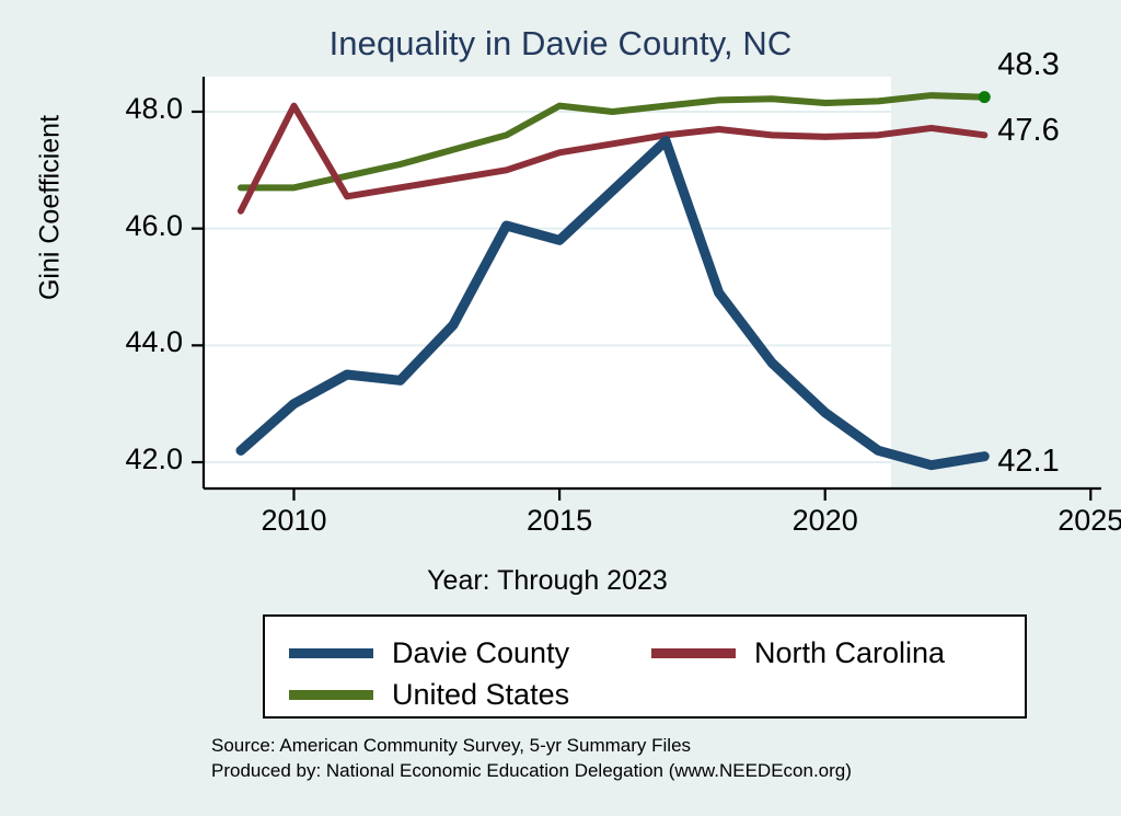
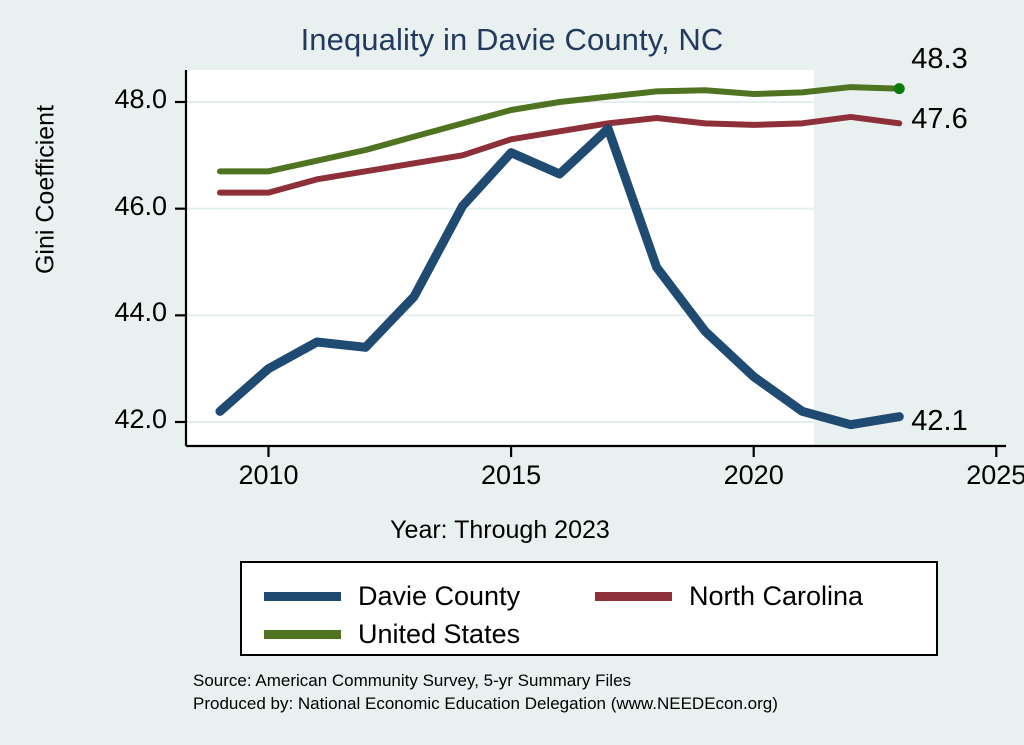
North Carolina/2010: 48.1 -> 46.3
Davie County/2015: 45.8 -> 47.0
United States/2015: 48.1 -> 47.9
